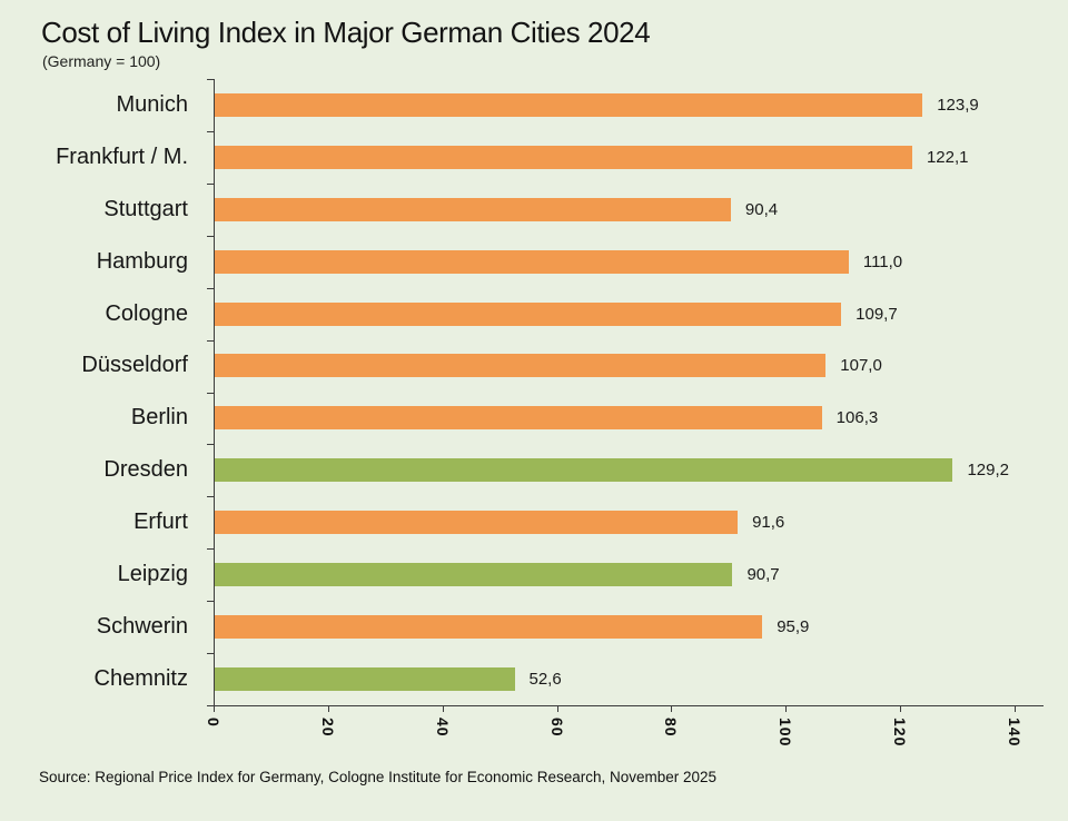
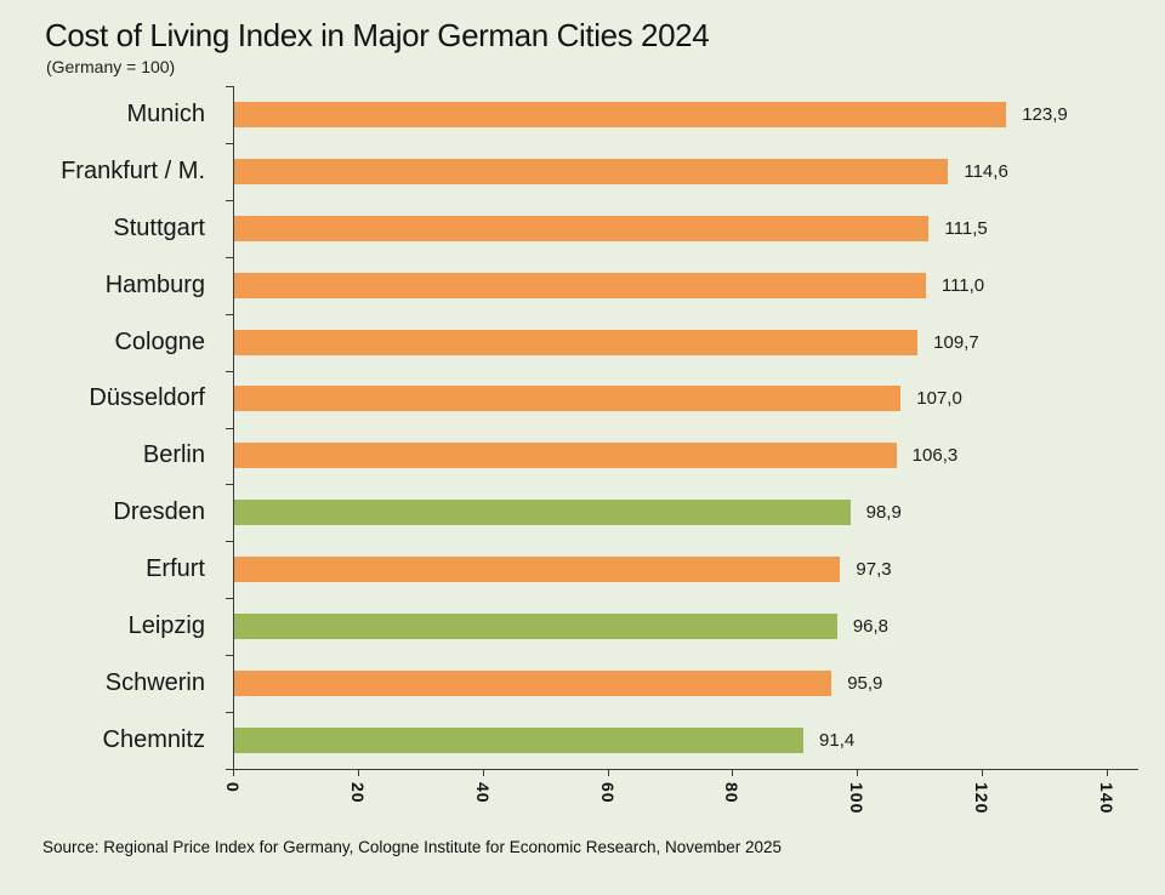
Frankfurt / M.: 122,1 -> 114,6
Stuttgart: 90,4 -> 111,5
Dresden: 129,2 -> 98,9
Erfurt: 91,6 -> 97,3
Leipzig: 90,7 -> 96,8
Chemnitz: 52,6 -> 91,4
